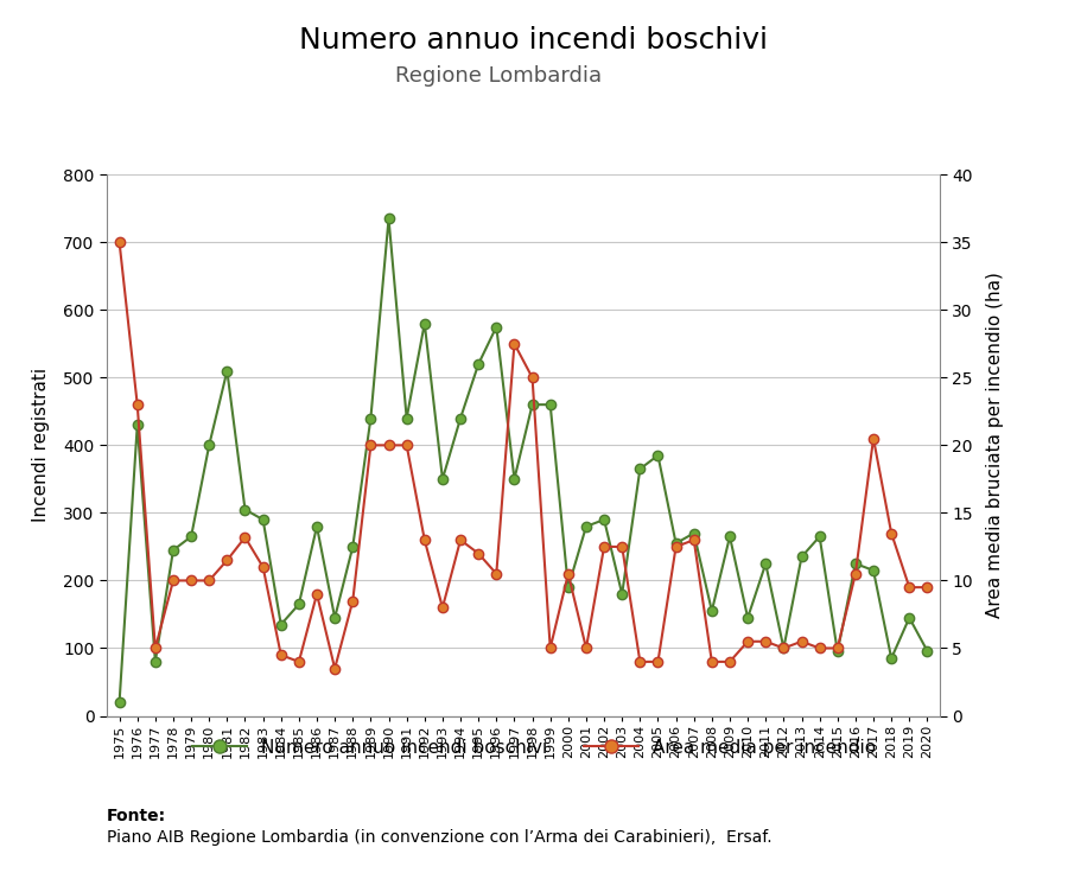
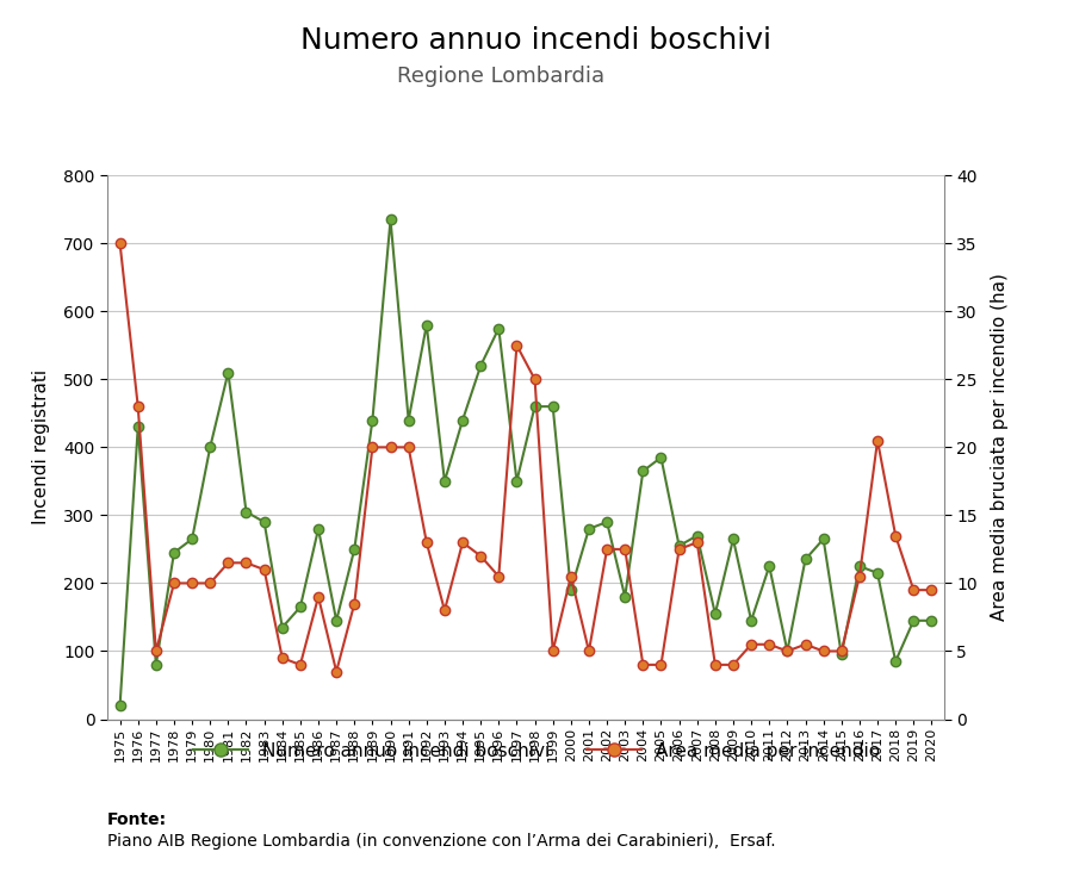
Area media per incendio/1982: 13.2 -> 11.5
Numero annuo incendi boschivi/2020: 96 -> 145
